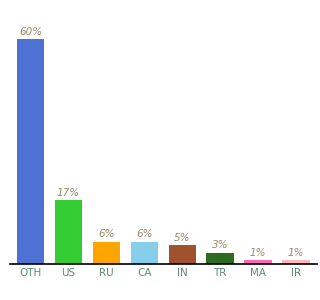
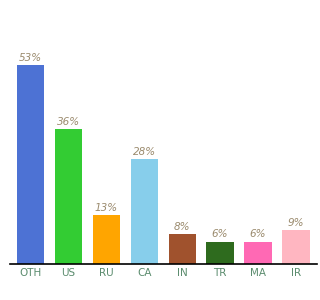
OTH: 60% -> 53%
US: 17% -> 36%
RU: 6% -> 13%
CA: 6% -> 28%
IN: 5% -> 8%
TR: 3% -> 6%
MA: 1% -> 6%
IR: 1% -> 9%
